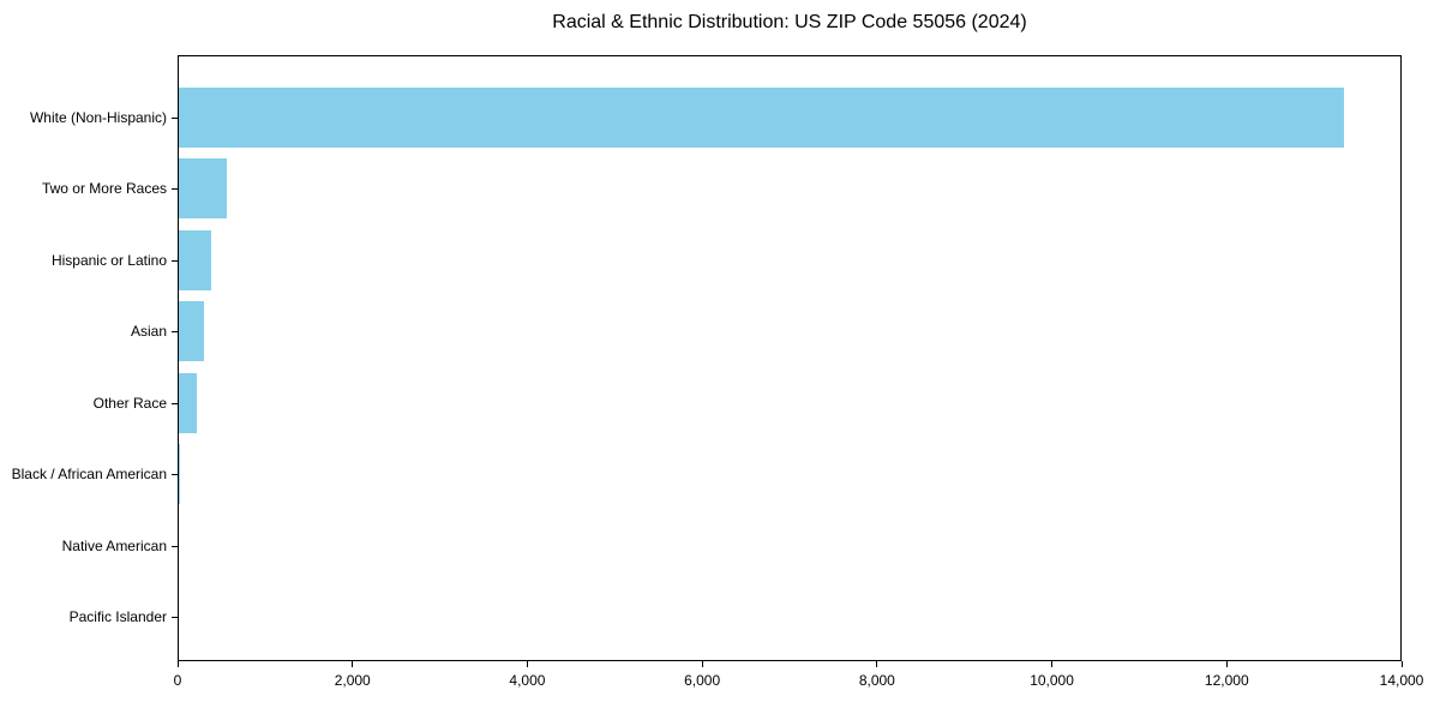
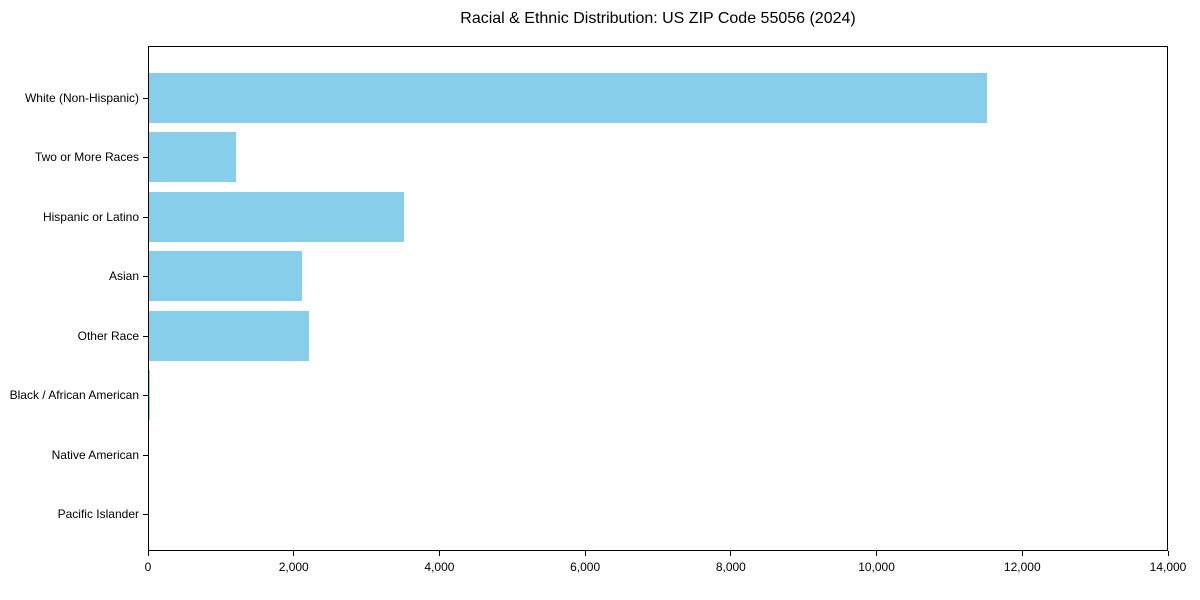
White (Non-Hispanic): 13300 -> 11500
Two or More Races: 600 -> 1200
Hispanic or Latino: 400 -> 3500
Asian: 300 -> 2100
Other Race: 200 -> 2200
